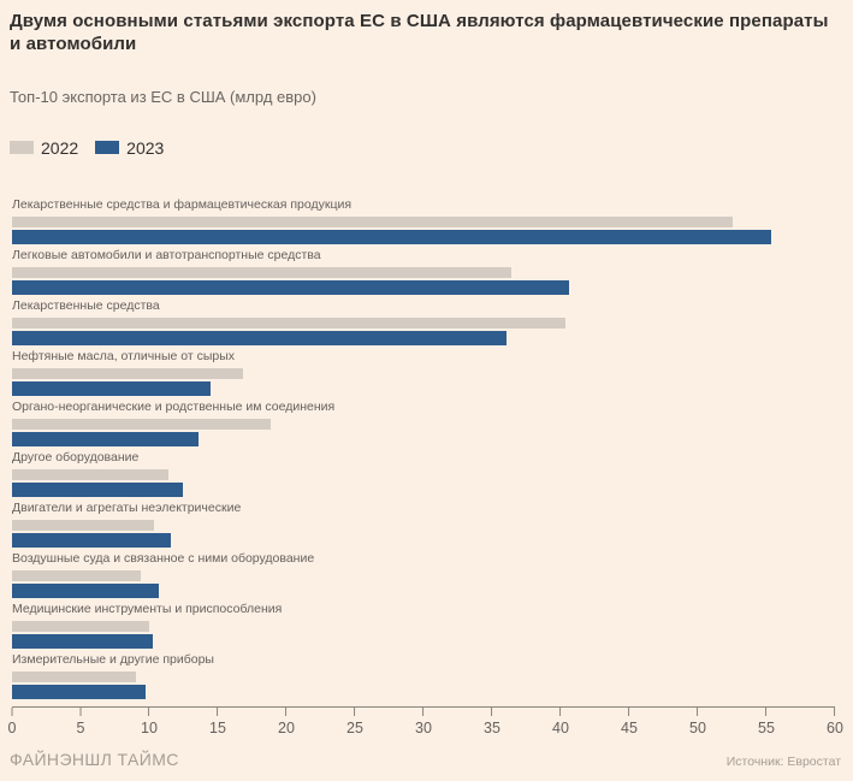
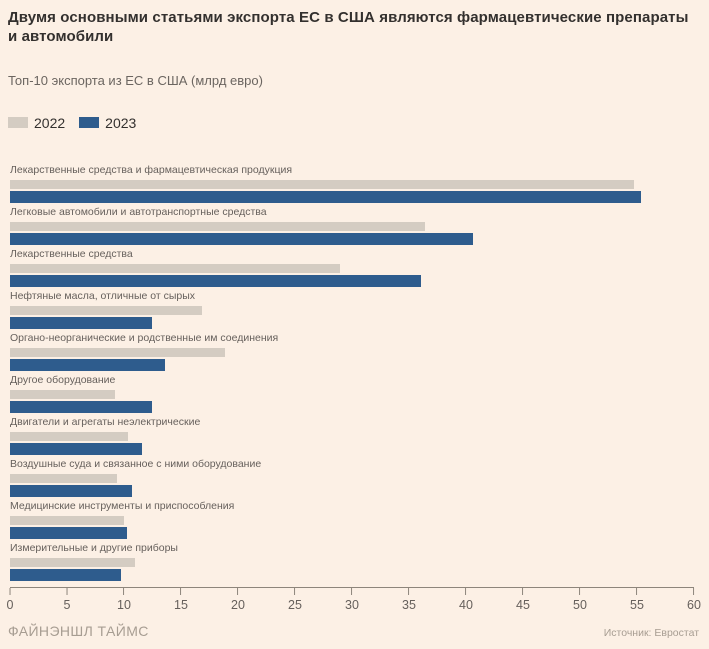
2022/Лекарственные средства и фармацевтическая продукция: 52.7 -> 54.9
2022/Лекарственные средства: 40.5 -> 29.0
2023/Нефтяные масла, отличные от сырых: 14.5 -> 12.5
2022/Другое оборудование: 11.4 -> 9.2
2022/Измерительные и другие приборы: 9.1 -> 11.0
